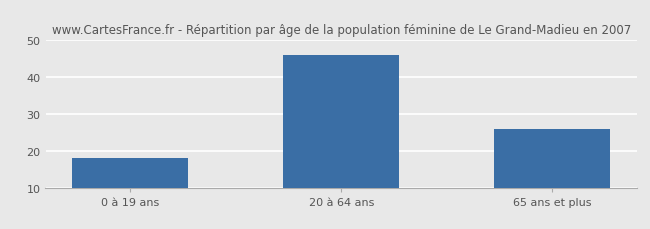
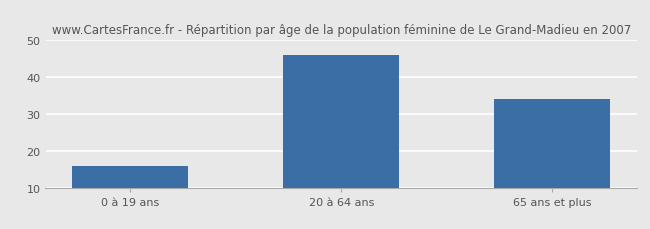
0 à 19 ans: 18 -> 16
65 ans et plus: 26 -> 34
